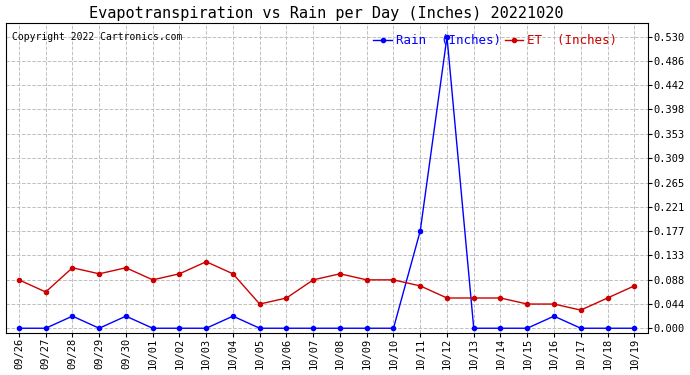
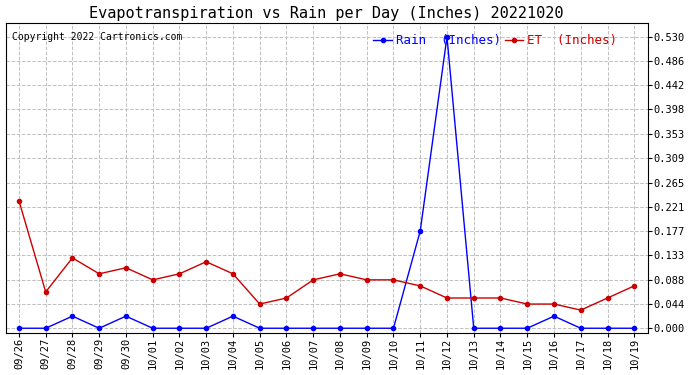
ET (Inches)/09/26: 0.088 -> 0.232
ET (Inches)/09/28: 0.110 -> 0.128
